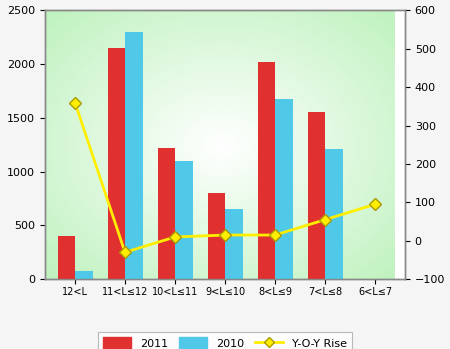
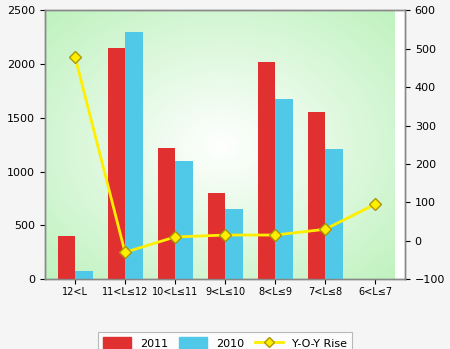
Y-O-Y Rise/12<L: 360 -> 480
Y-O-Y Rise/7<L≤8: 55 -> 30
